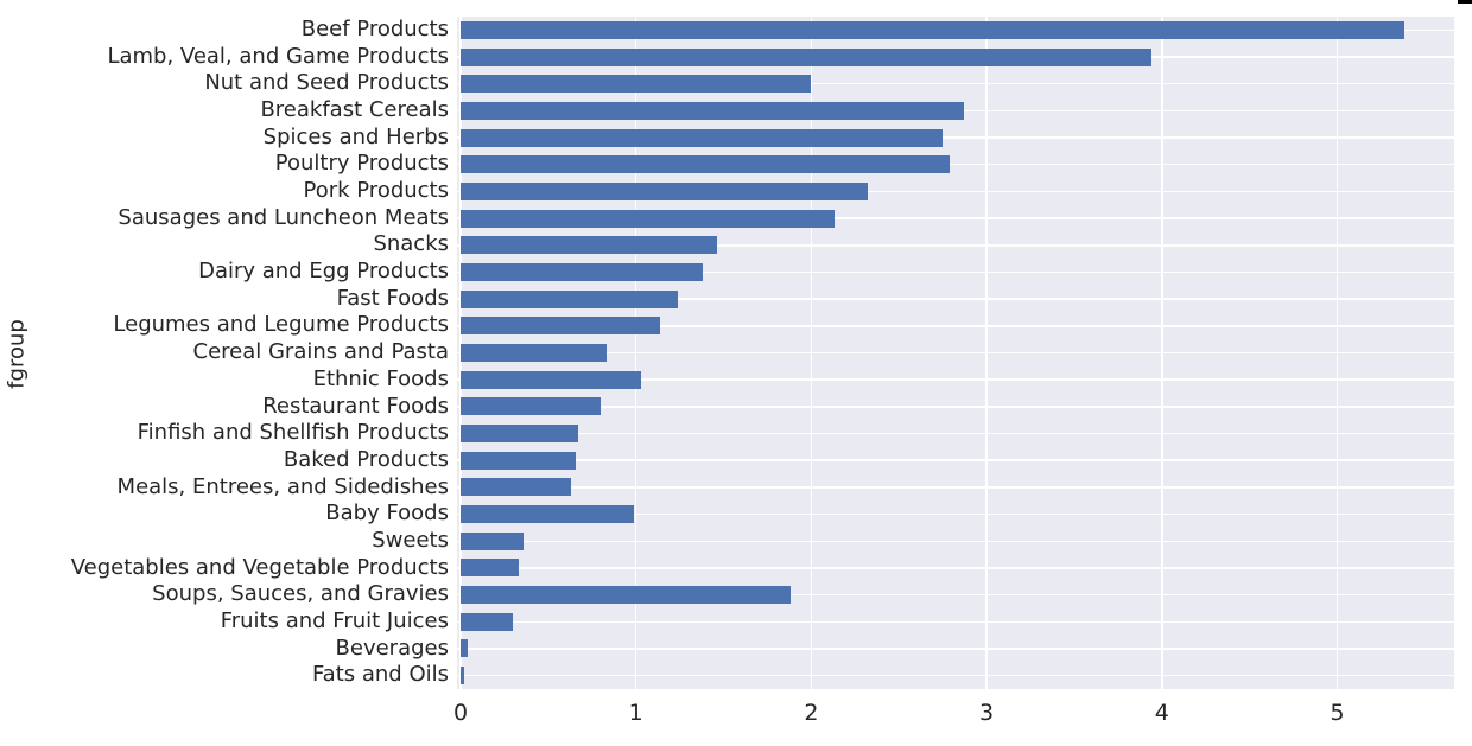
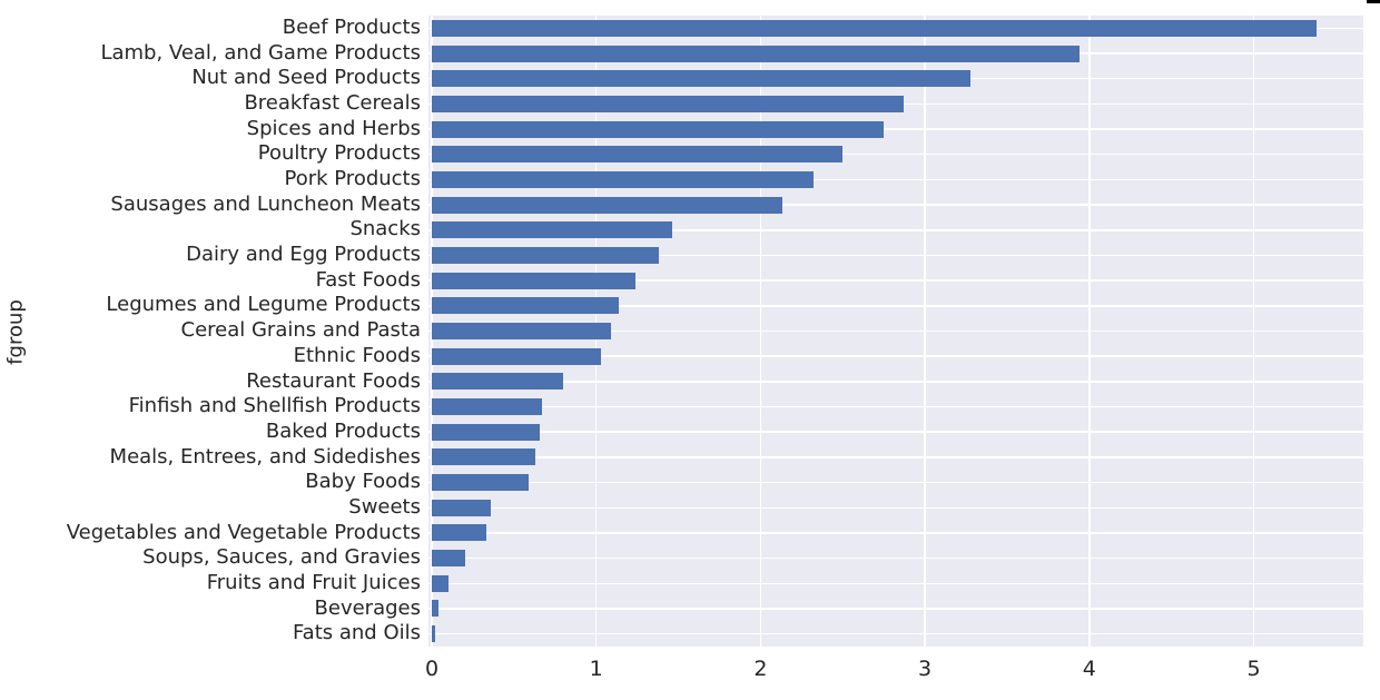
Nut and Seed Products: 2.00 -> 3.28
Poultry Products: 2.79 -> 2.50
Cereal Grains and Pasta: 0.83 -> 1.09
Baby Foods: 0.99 -> 0.59
Soups, Sauces, and Gravies: 1.88 -> 0.20
Fruits and Fruit Juices: 0.30 -> 0.10
